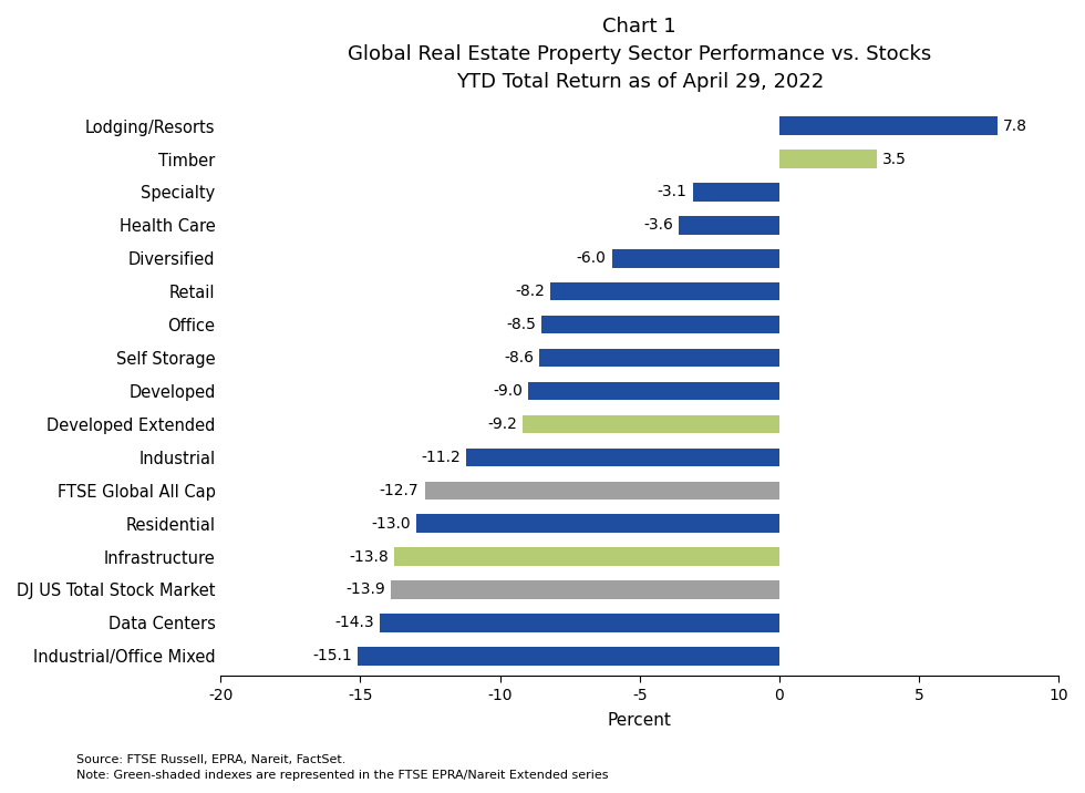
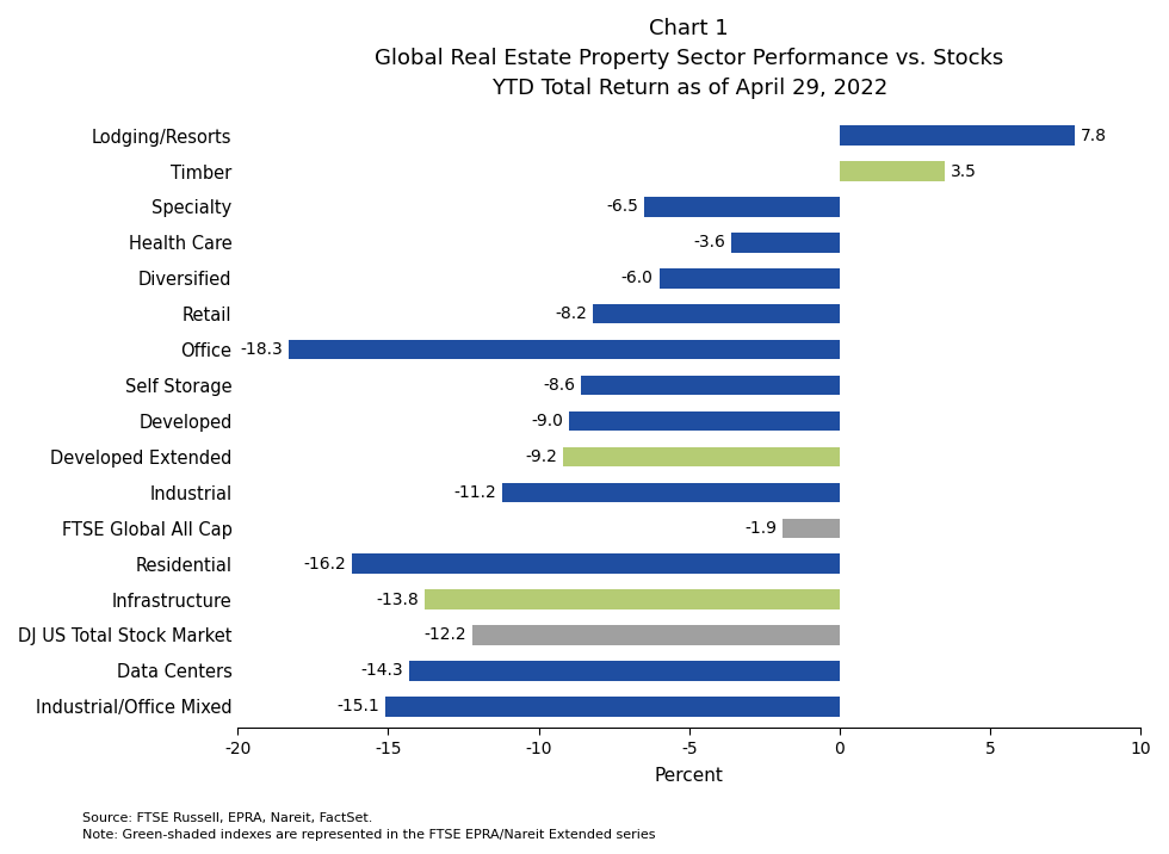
Specialty: -3.1 -> -6.5
Office: -8.5 -> -18.3
FTSE Global All Cap: -12.7 -> -1.9
Residential: -13.0 -> -16.2
DJ US Total Stock Market: -13.9 -> -12.2
